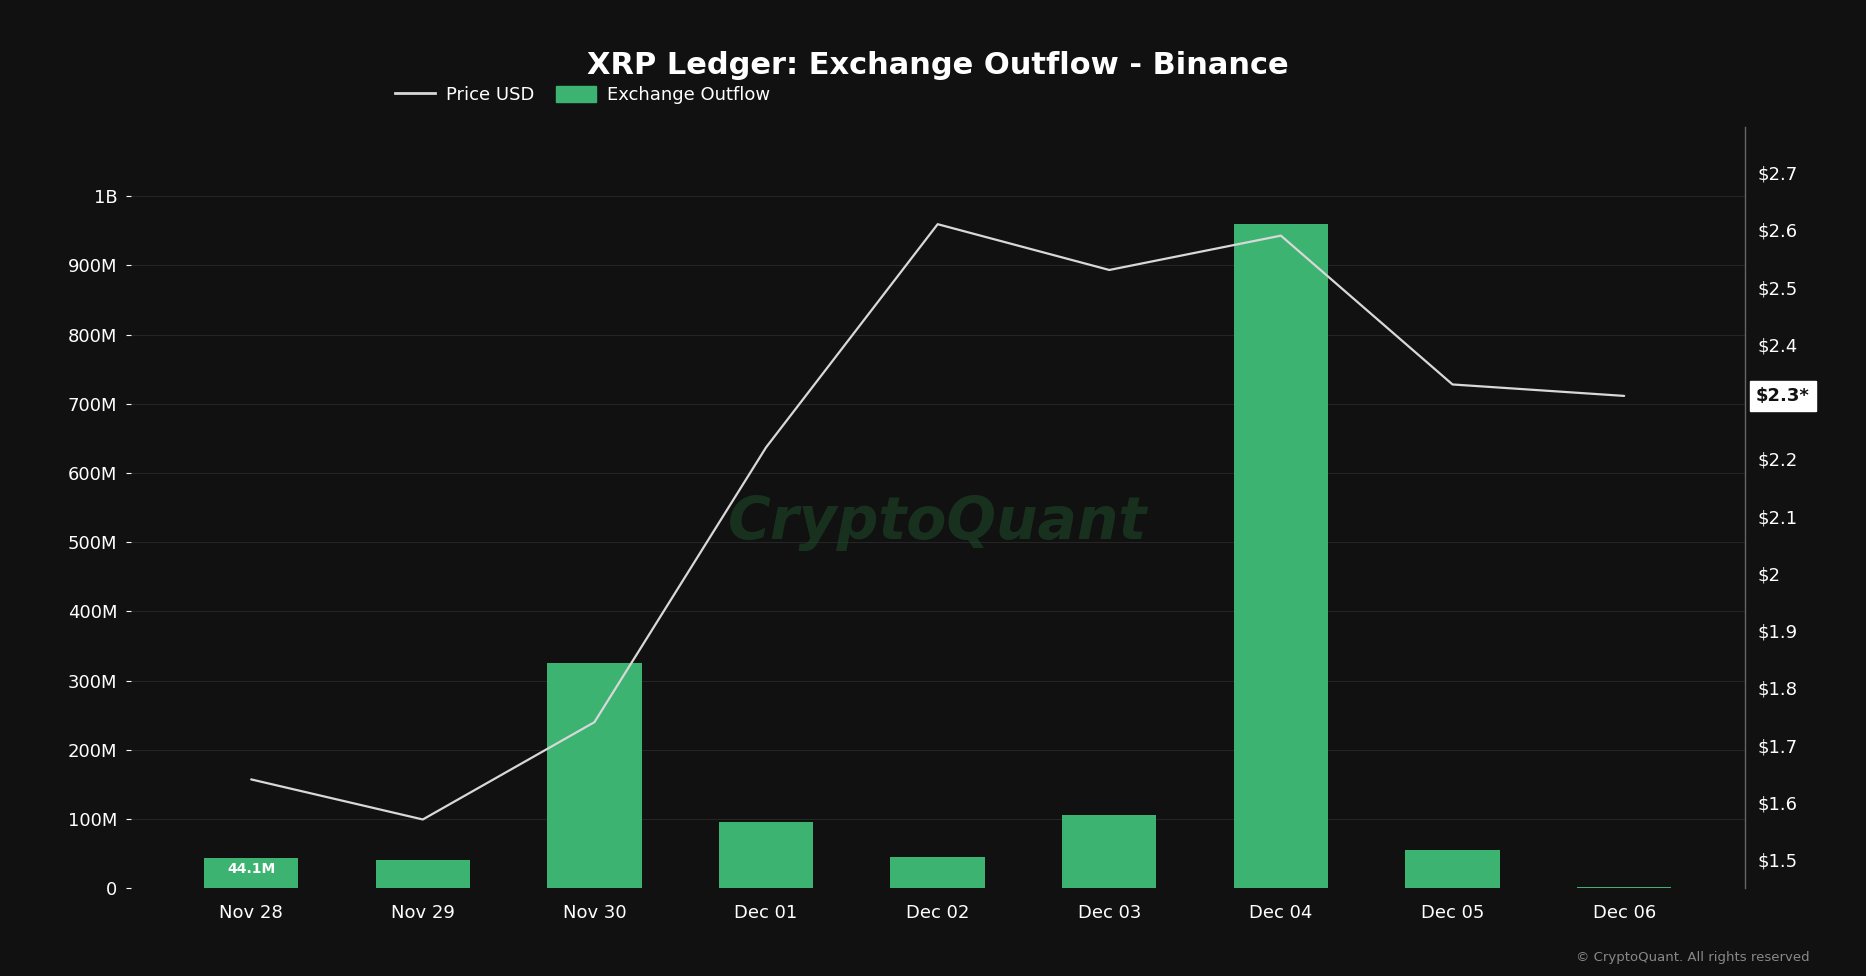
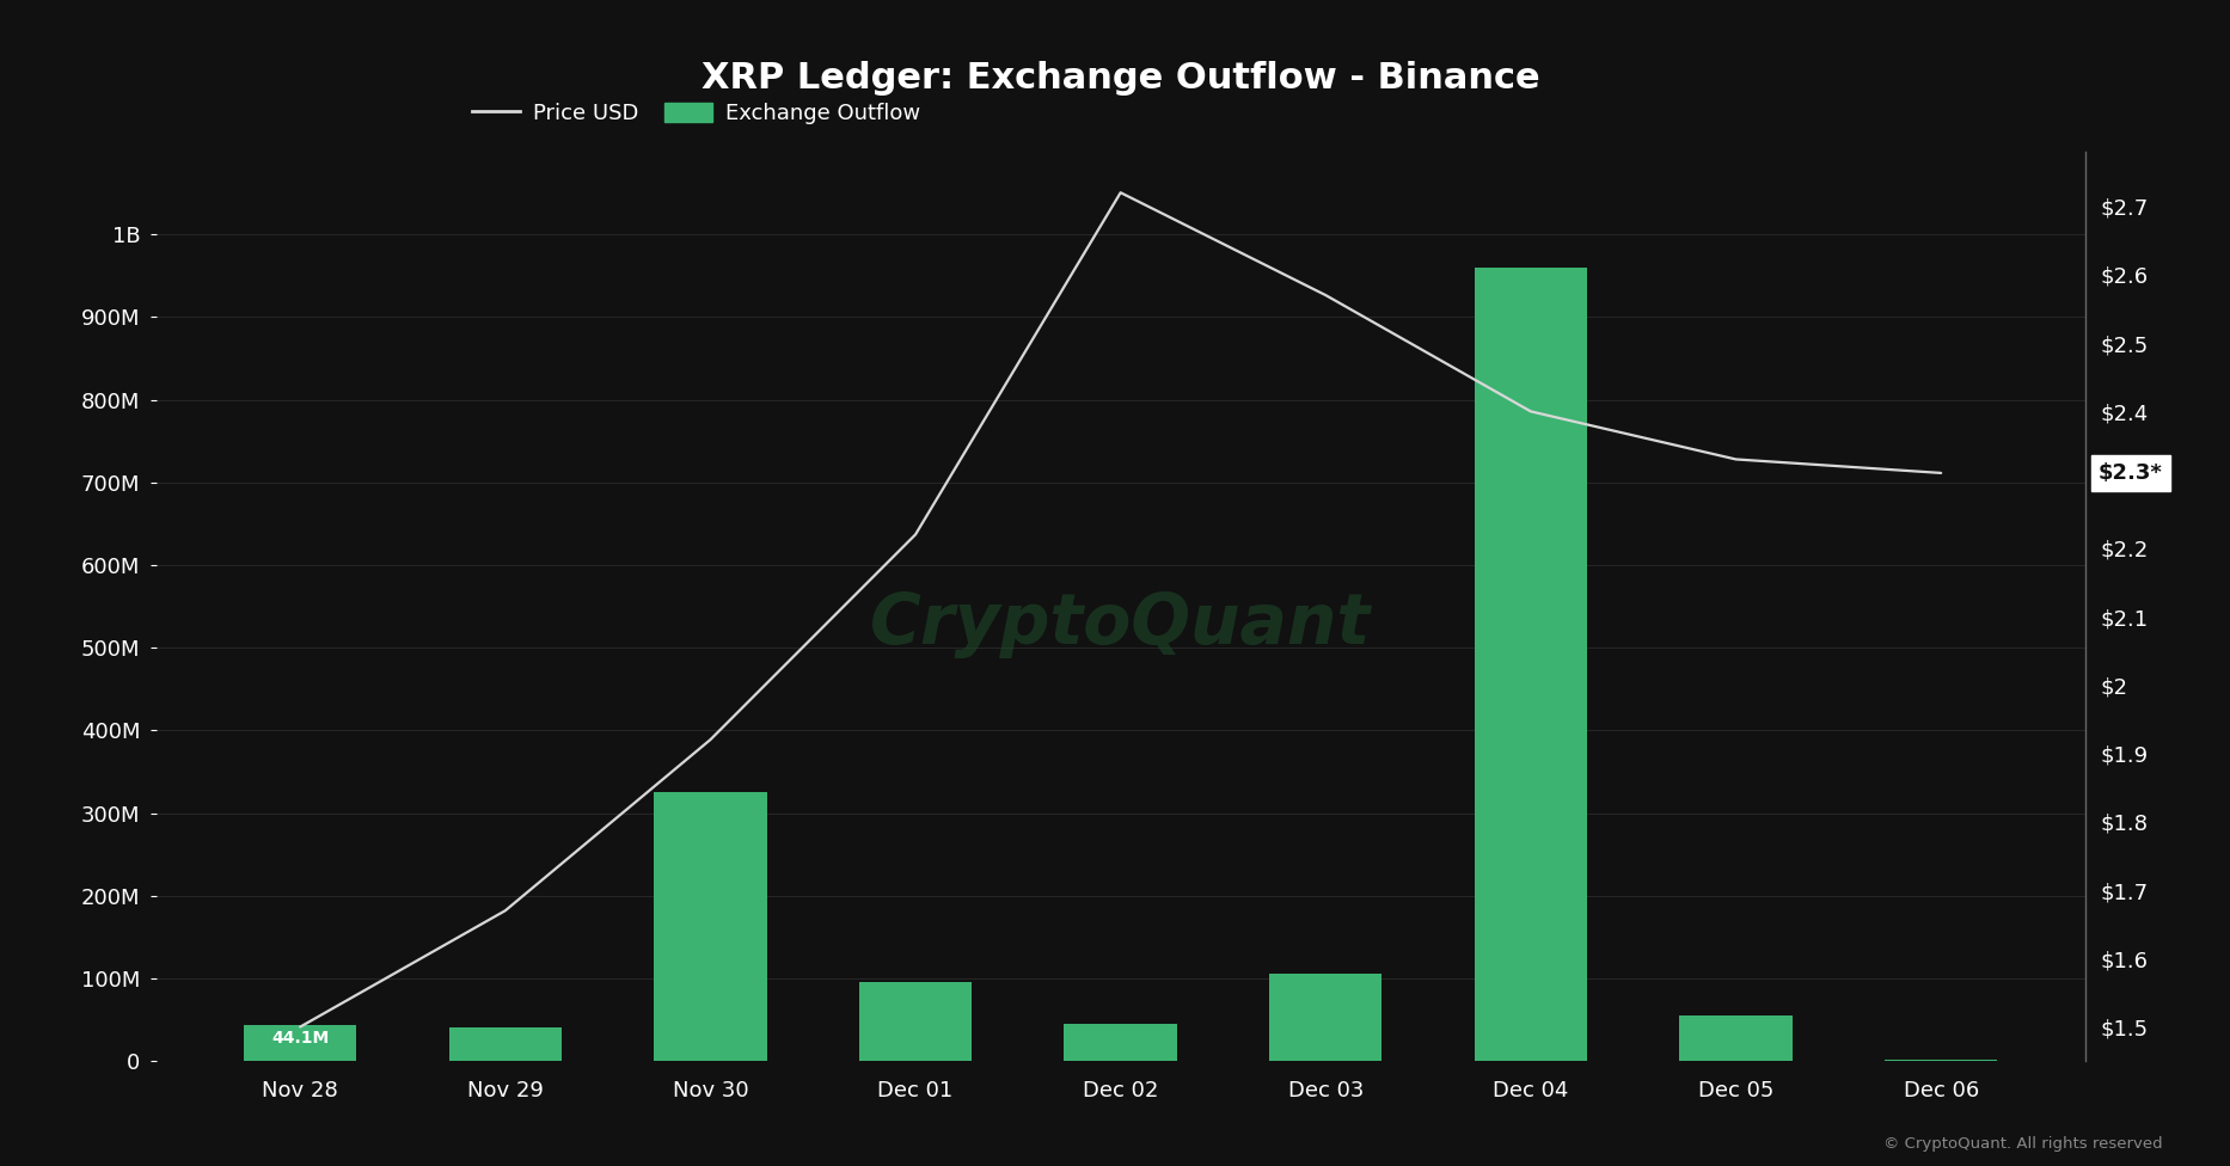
Price USD/Nov 28: $1.64 -> $1.50
Price USD/Nov 29: $1.57 -> $1.67
Price USD/Nov 30: $1.74 -> $1.92
Price USD/Dec 02: $2.61 -> $2.72
Price USD/Dec 03: $2.53 -> $2.57
Price USD/Dec 04: $2.59 -> $2.40
